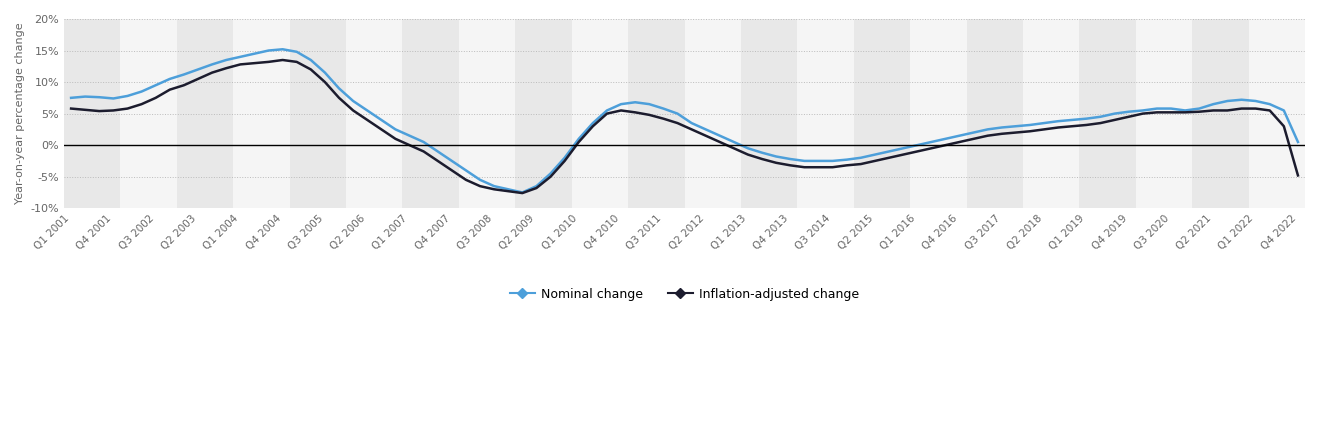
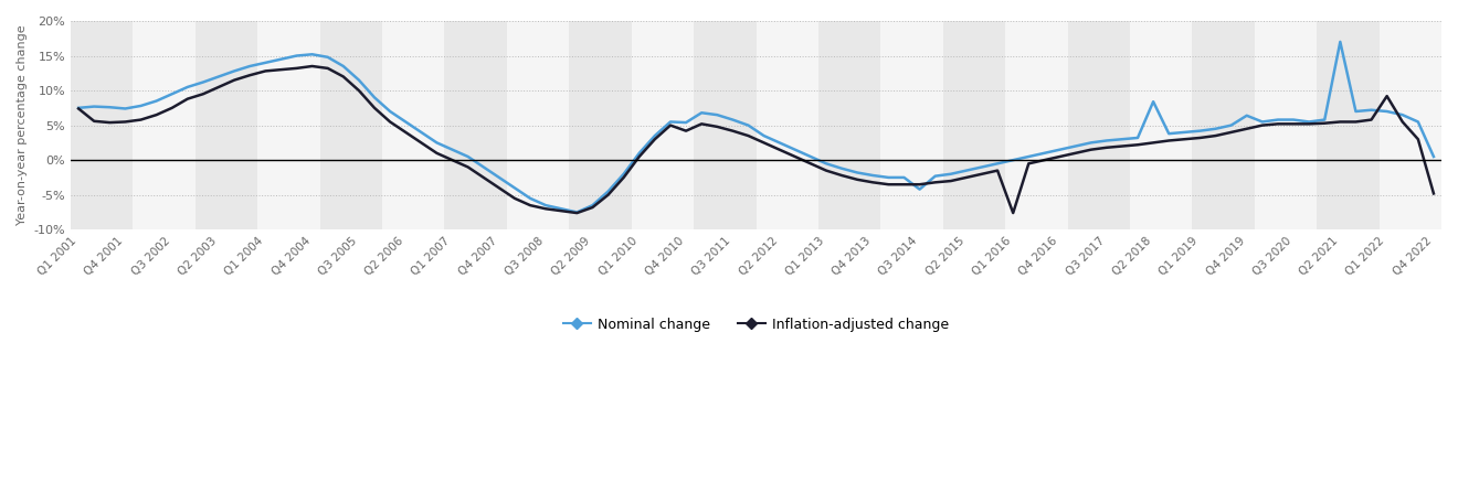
Inflation-adjusted change/Q1 2001: 5.8% -> 7.4%
Nominal change/Q4 2010: 6.5% -> 5.4%
Inflation-adjusted change/Q4 2010: 5.5% -> 4.2%
Nominal change/Q3 2014: -2.5% -> -4.2%
Inflation-adjusted change/Q1 2016: -1.0% -> -7.6%
Nominal change/Q2 2018: 3.5% -> 8.4%
Nominal change/Q4 2019: 5.3% -> 6.4%
Nominal change/Q2 2021: 6.5% -> 17.0%
Inflation-adjusted change/Q1 2022: 5.8% -> 9.2%
